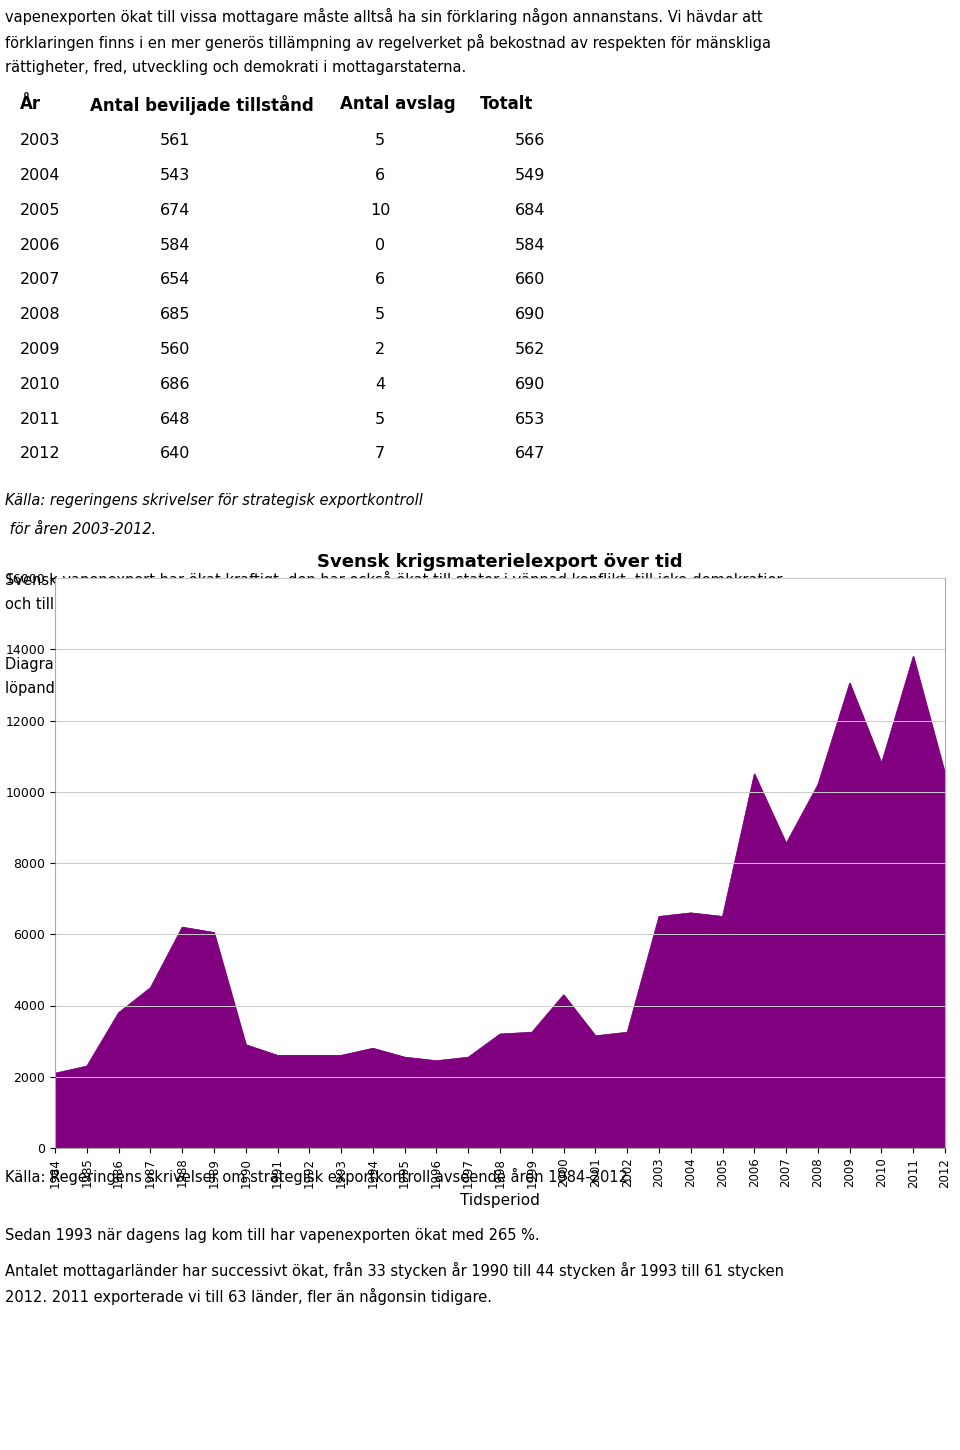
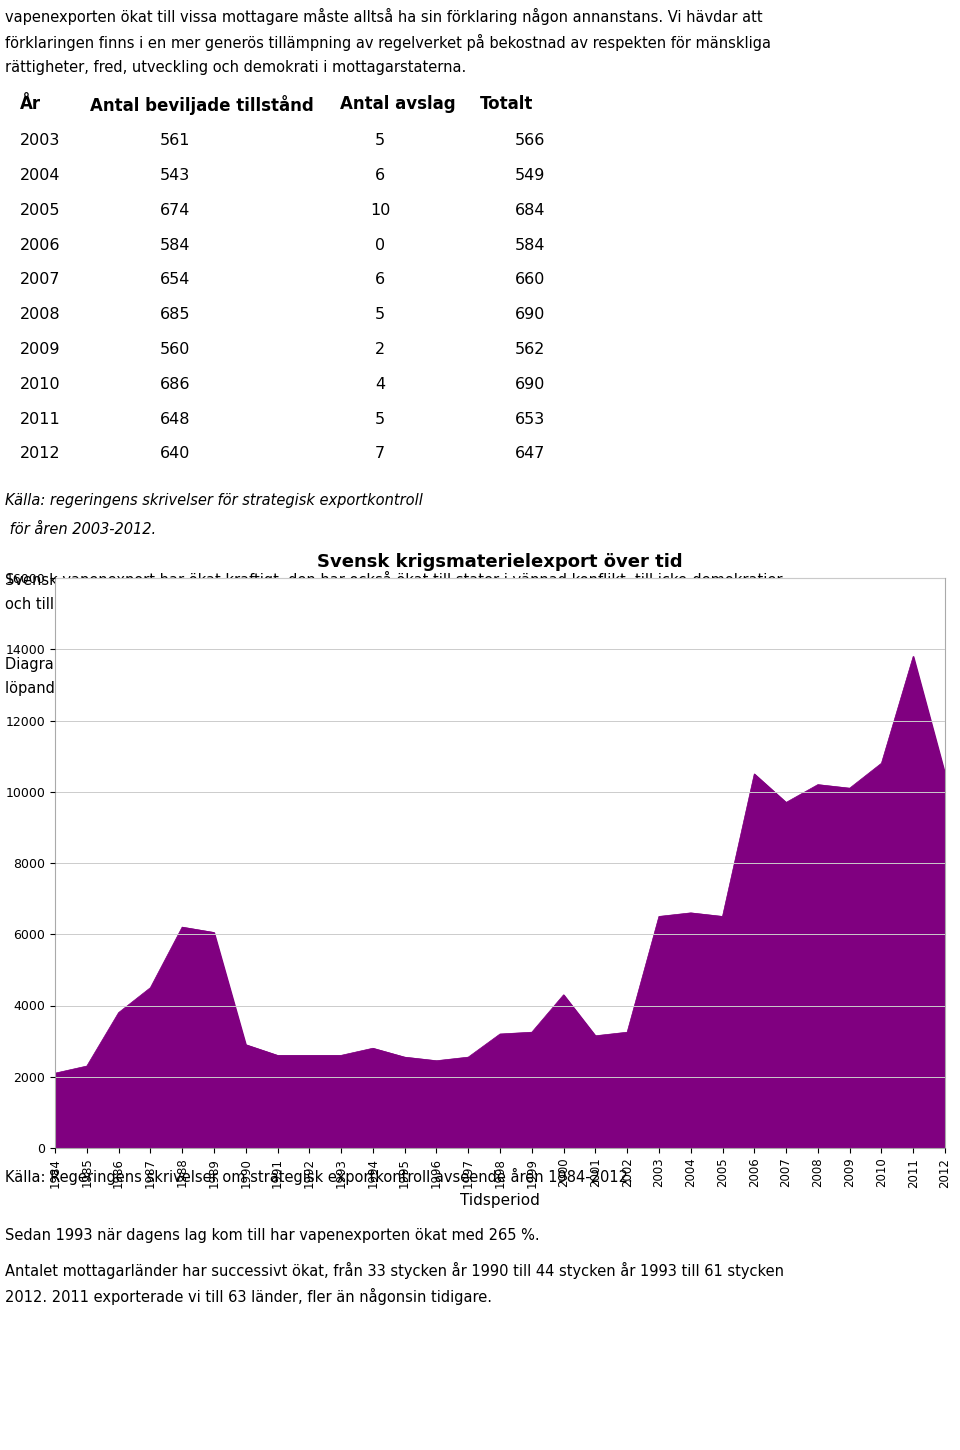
2007: 8550 -> 9700
2009: 13050 -> 10100
